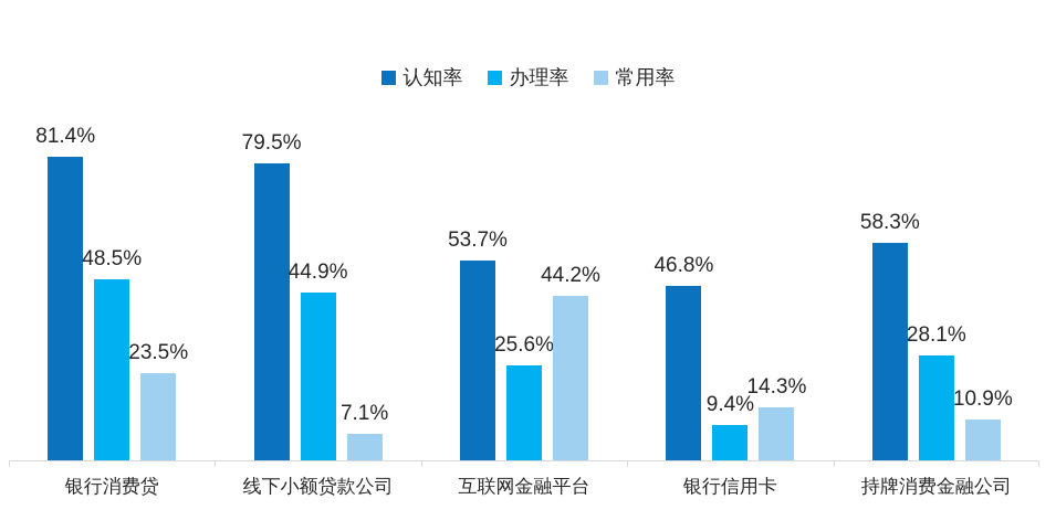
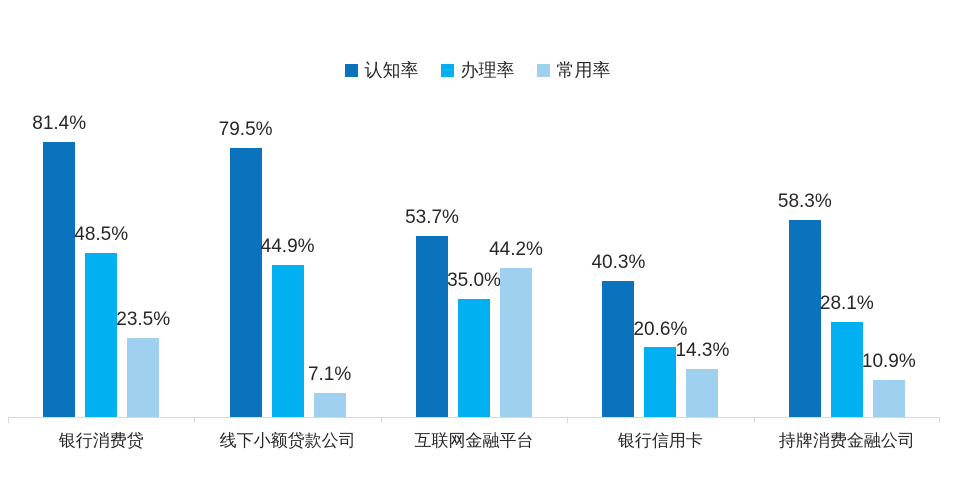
办理率/互联网金融平台: 25.6% -> 35.0%
认知率/银行信用卡: 46.8% -> 40.3%
办理率/银行信用卡: 9.4% -> 20.6%
